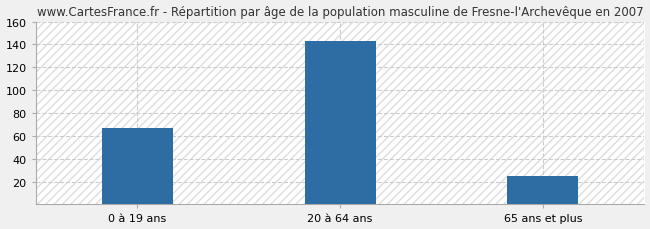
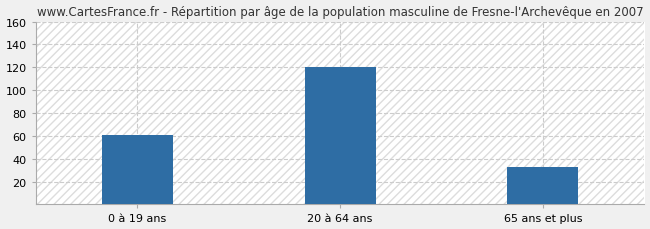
0 à 19 ans: 67 -> 61
20 à 64 ans: 143 -> 120
65 ans et plus: 25 -> 33
